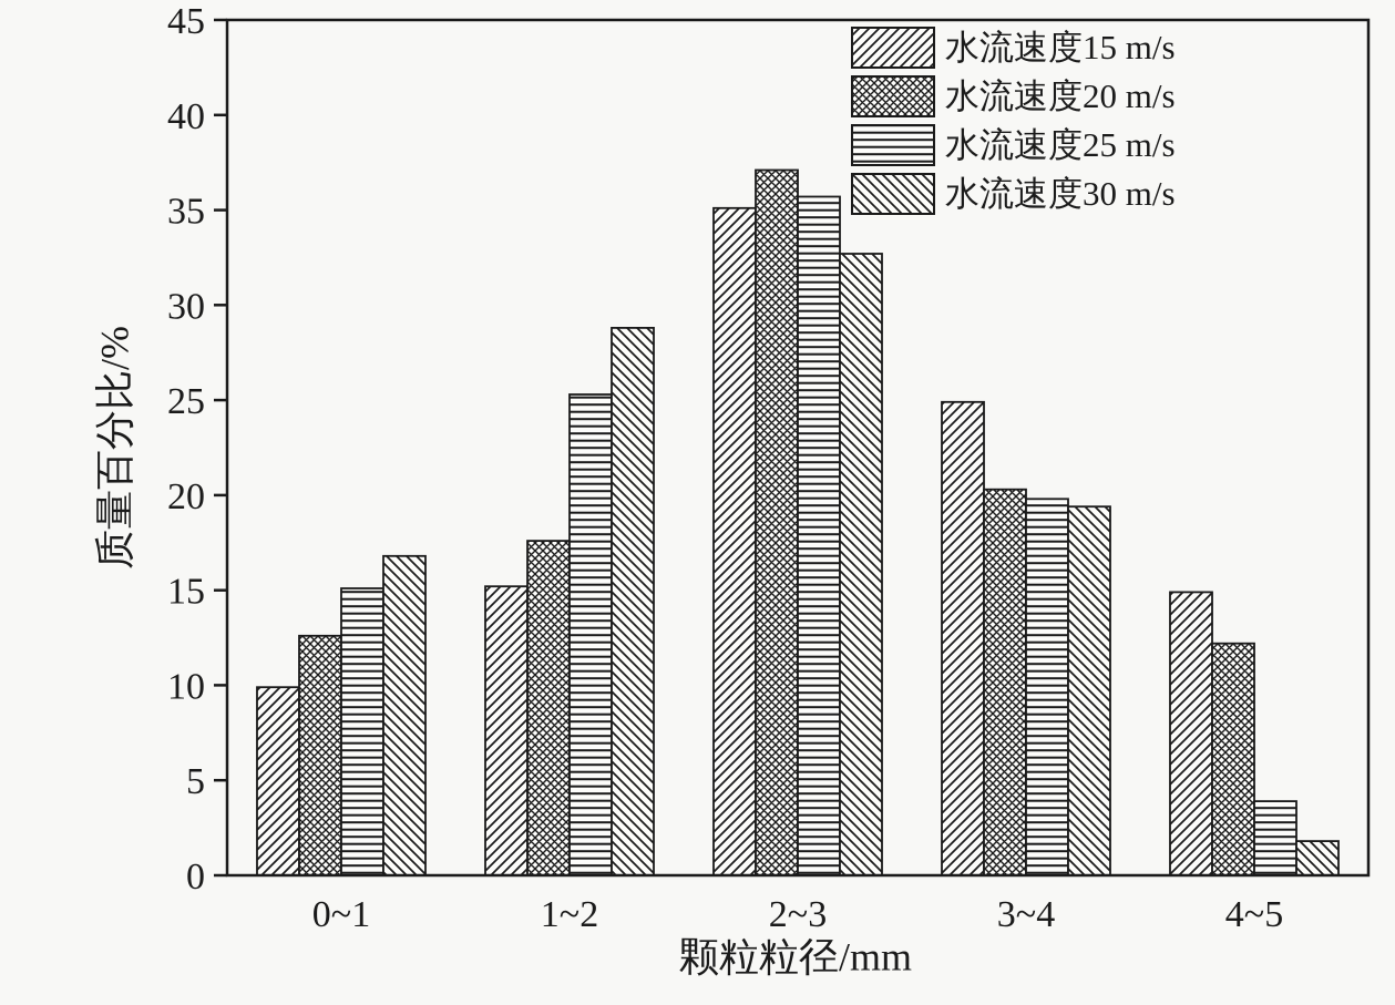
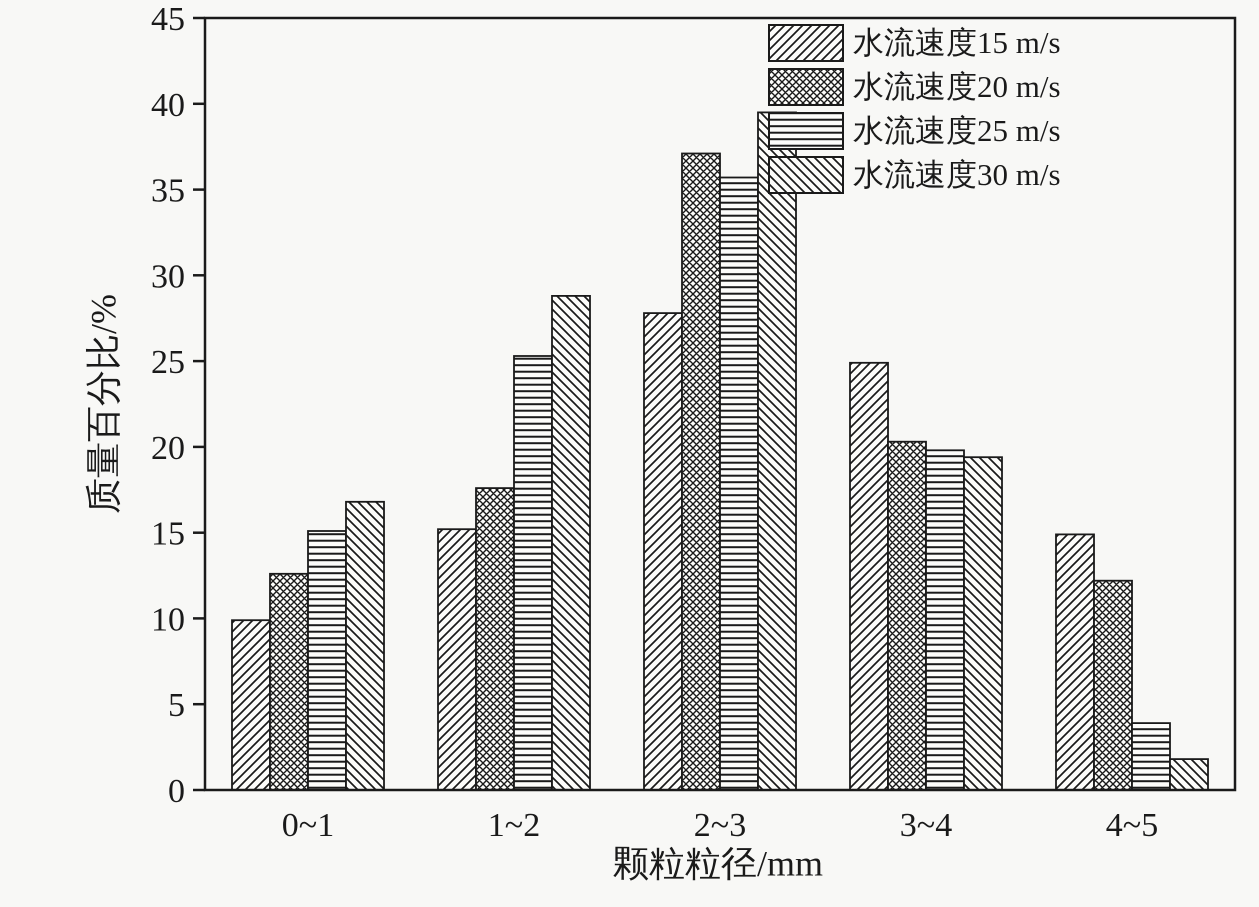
水流速度15 m/s/2~3: 35.1 -> 27.8
水流速度30 m/s/2~3: 32.7 -> 39.5
